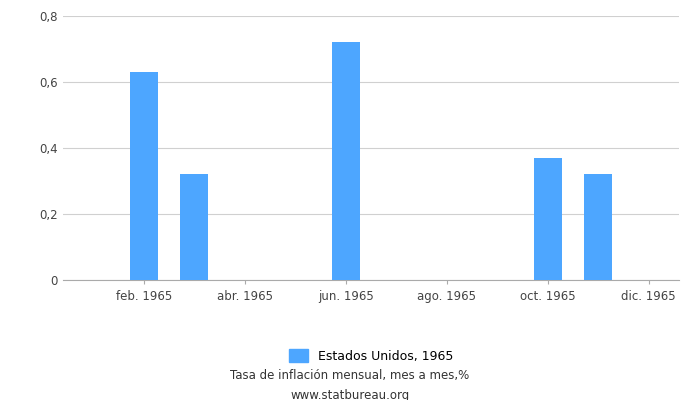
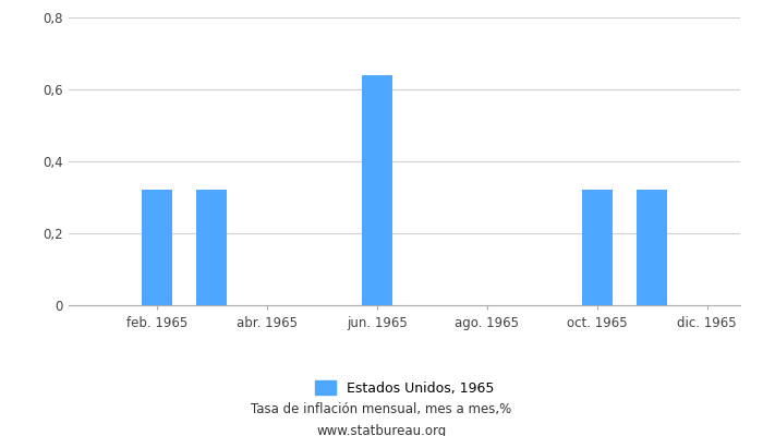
feb. 1965: 0,63 -> 0,32
jun. 1965: 0,72 -> 0,64
oct. 1965: 0,37 -> 0,32
